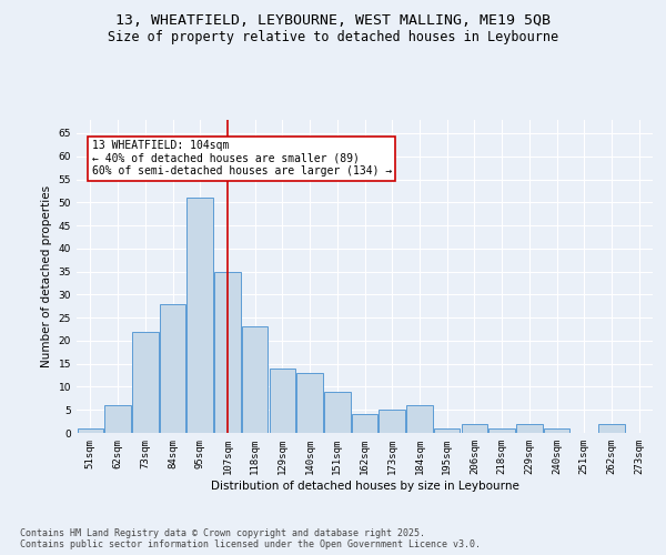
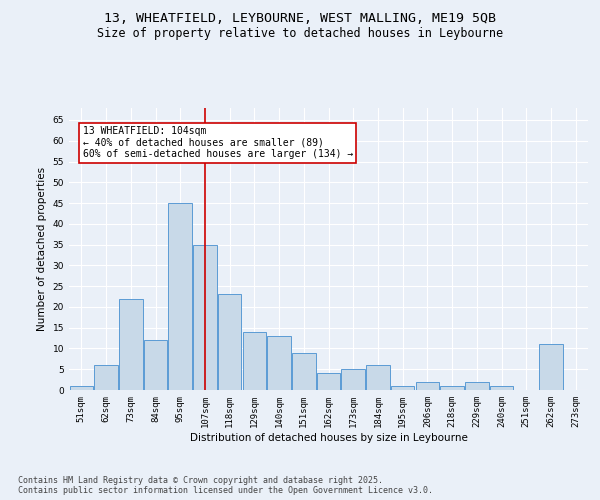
84sqm: 28 -> 12
95sqm: 51 -> 45
262sqm: 2 -> 11
